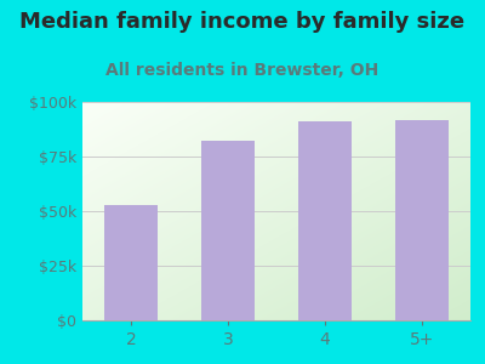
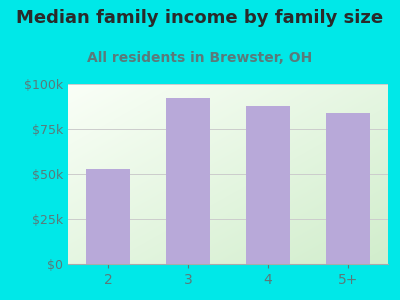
3: $82k -> $92k
4: $91k -> $88k
5+: $92k -> $84k
